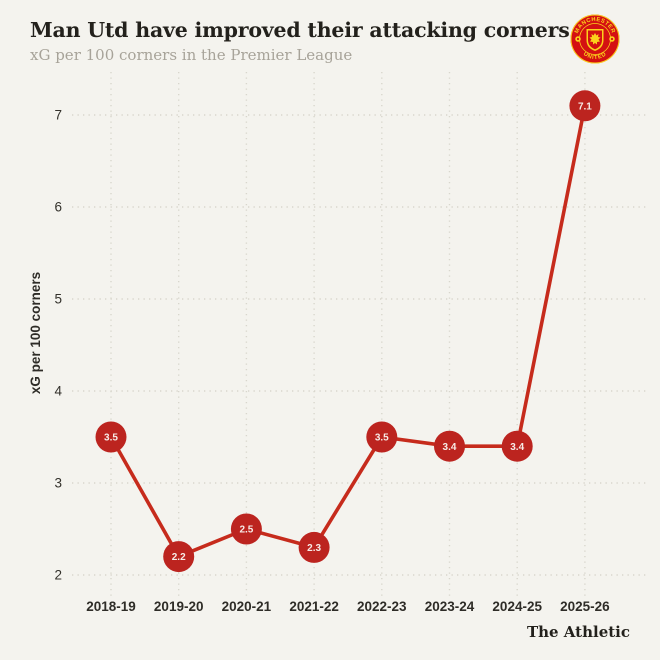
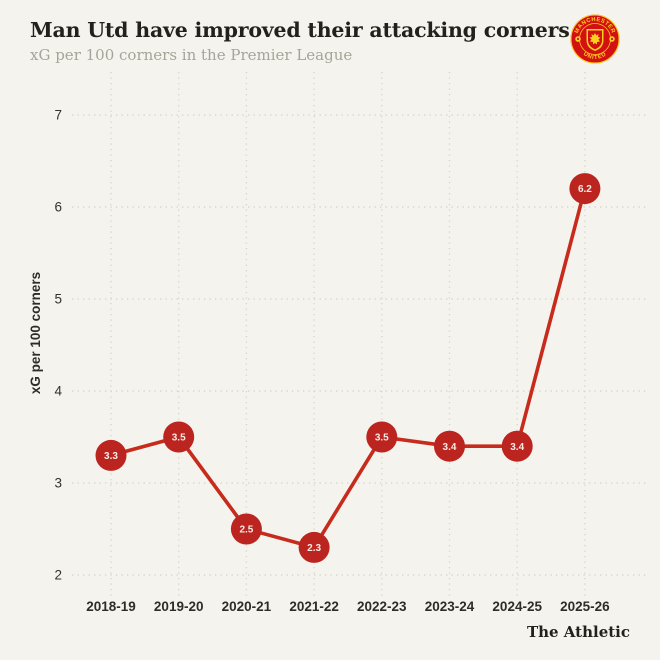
2018-19: 3.5 -> 3.3
2019-20: 2.2 -> 3.5
2025-26: 7.1 -> 6.2
